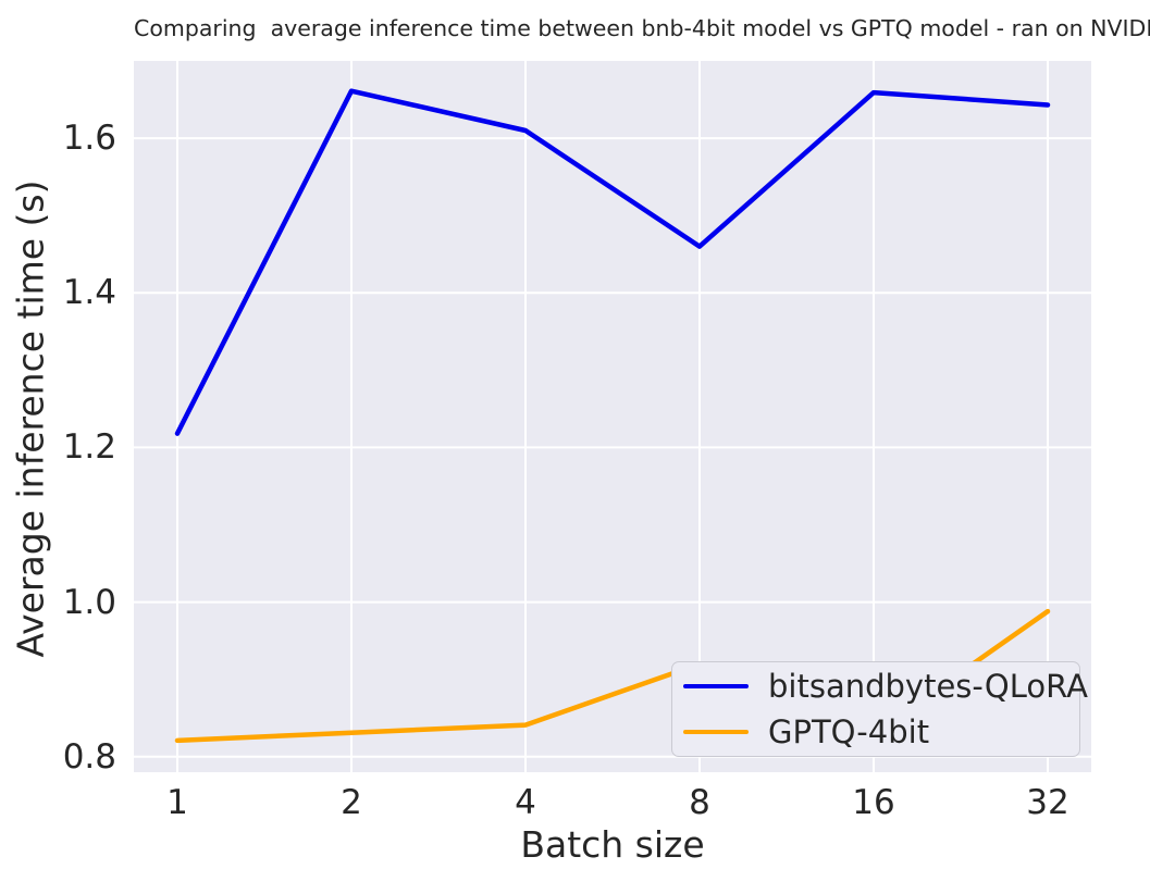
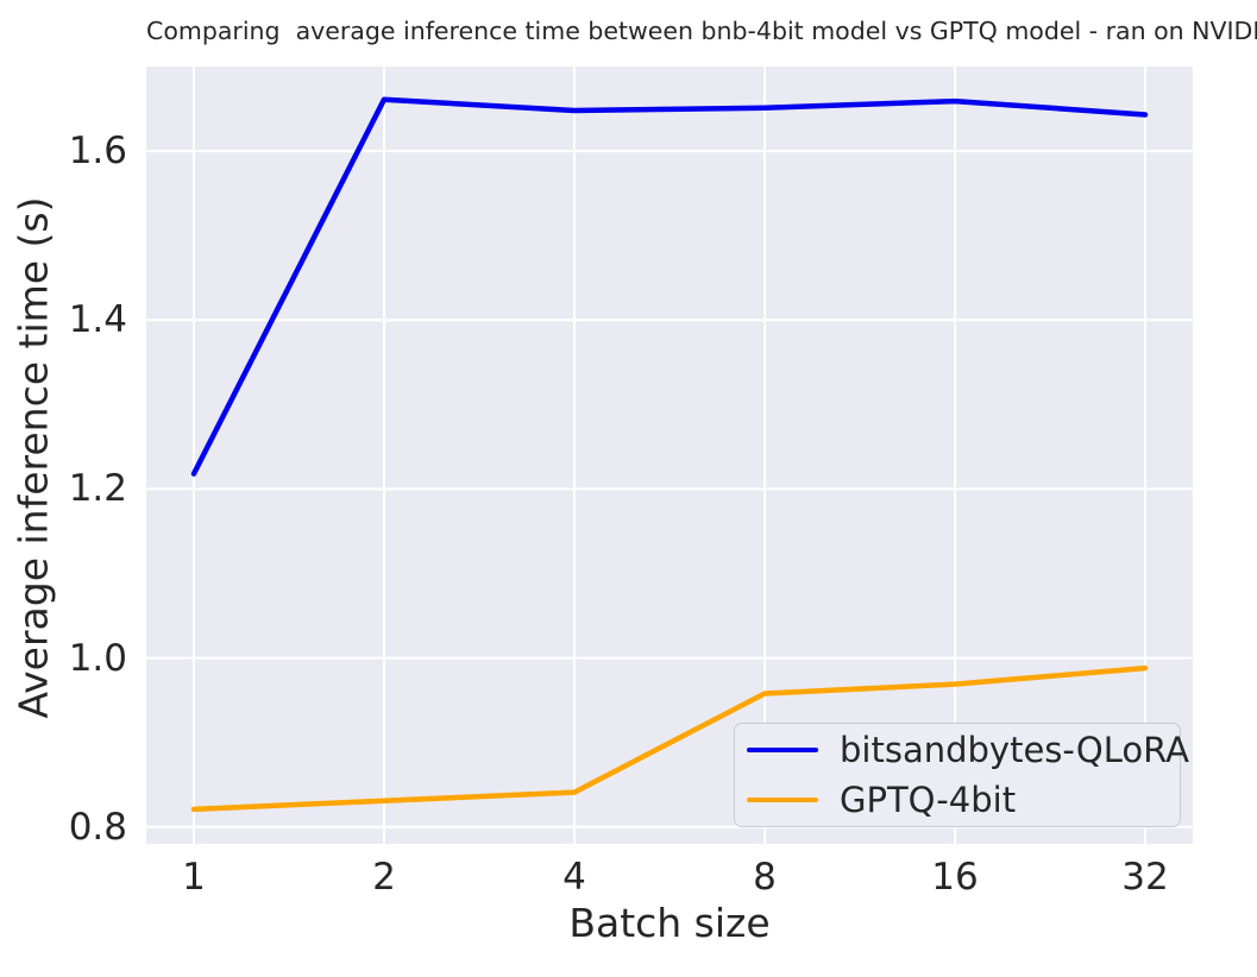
bitsandbytes-QLoRA/4: 1.61 -> 1.65
bitsandbytes-QLoRA/8: 1.46 -> 1.65
GPTQ-4bit/8: 0.92 -> 0.96
GPTQ-4bit/16: 0.83 -> 0.97
